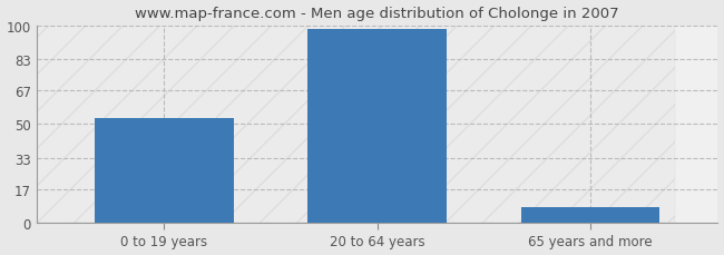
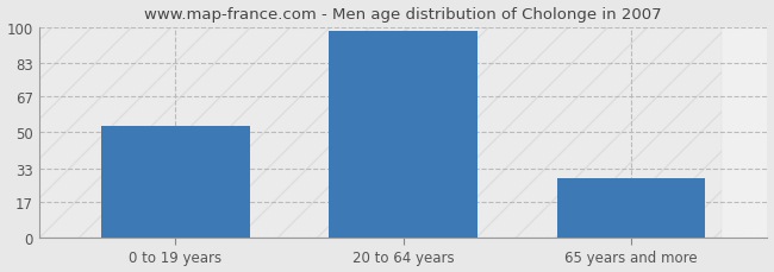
65 years and more: 8 -> 28
